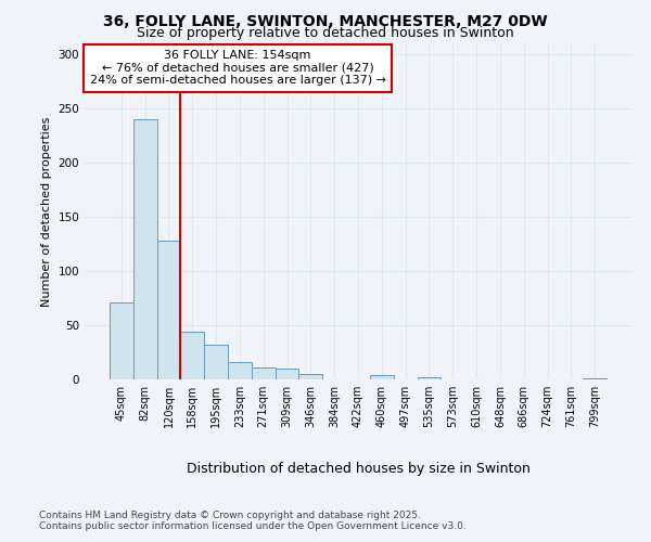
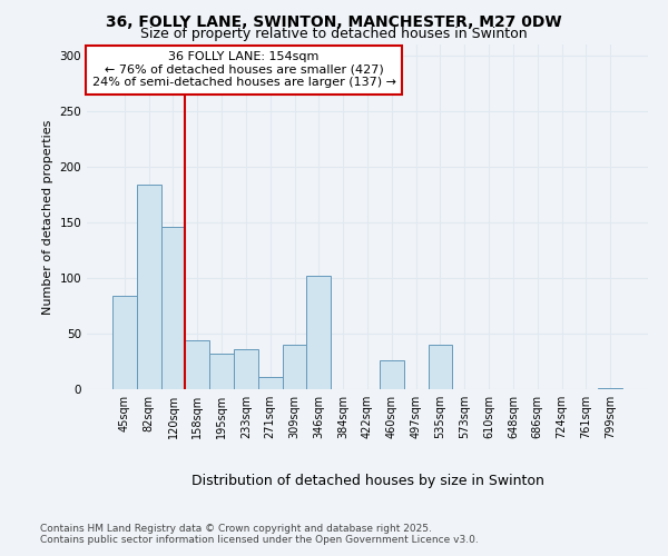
45sqm: 71 -> 84
82sqm: 240 -> 184
120sqm: 128 -> 146
233sqm: 16 -> 36
309sqm: 10 -> 40
346sqm: 5 -> 102
460sqm: 4 -> 26
535sqm: 2 -> 40
